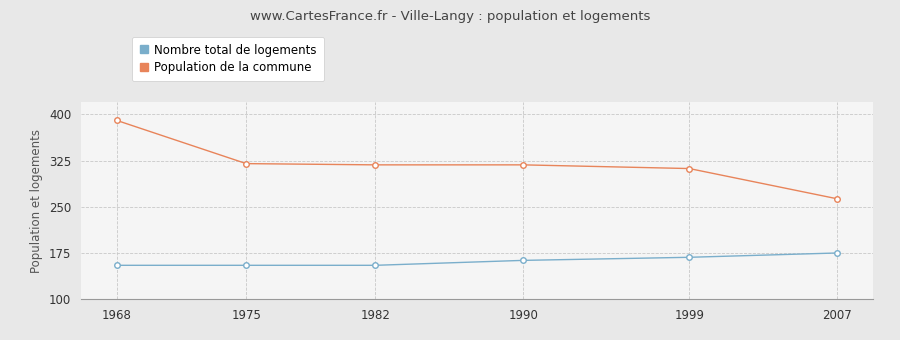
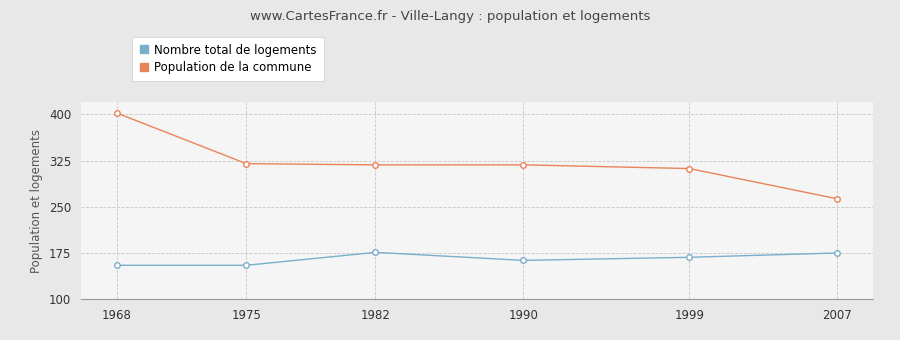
Population de la commune/1968: 390 -> 402
Nombre total de logements/1982: 155 -> 176
